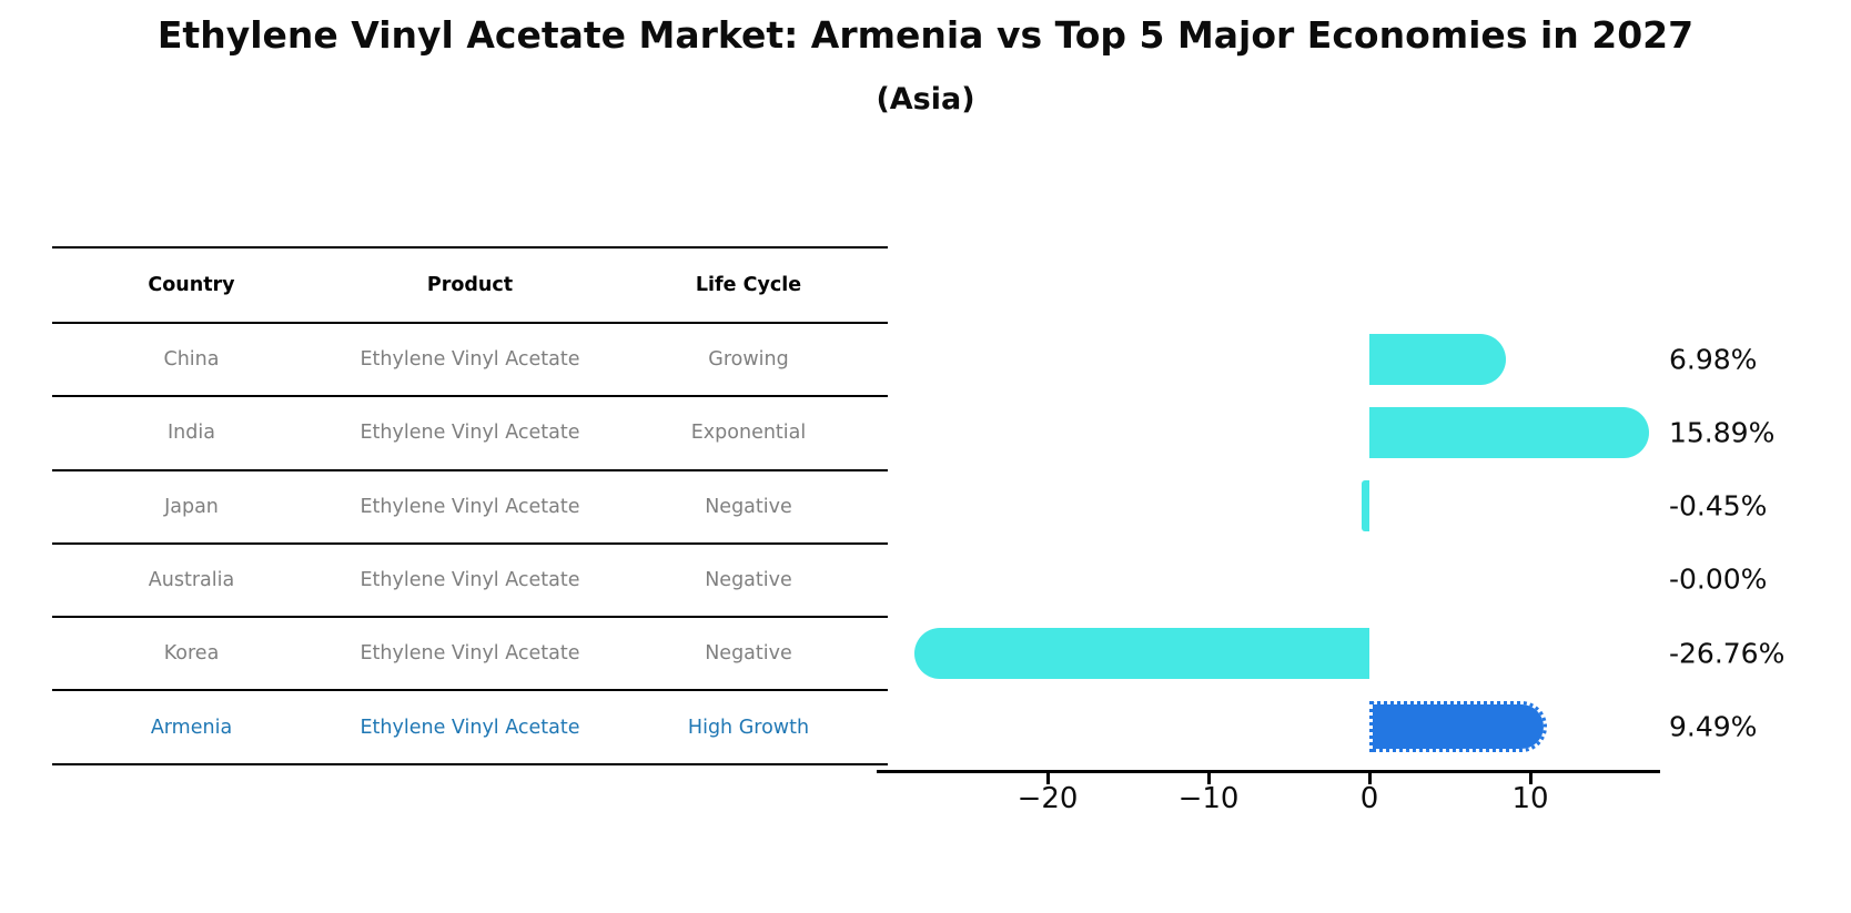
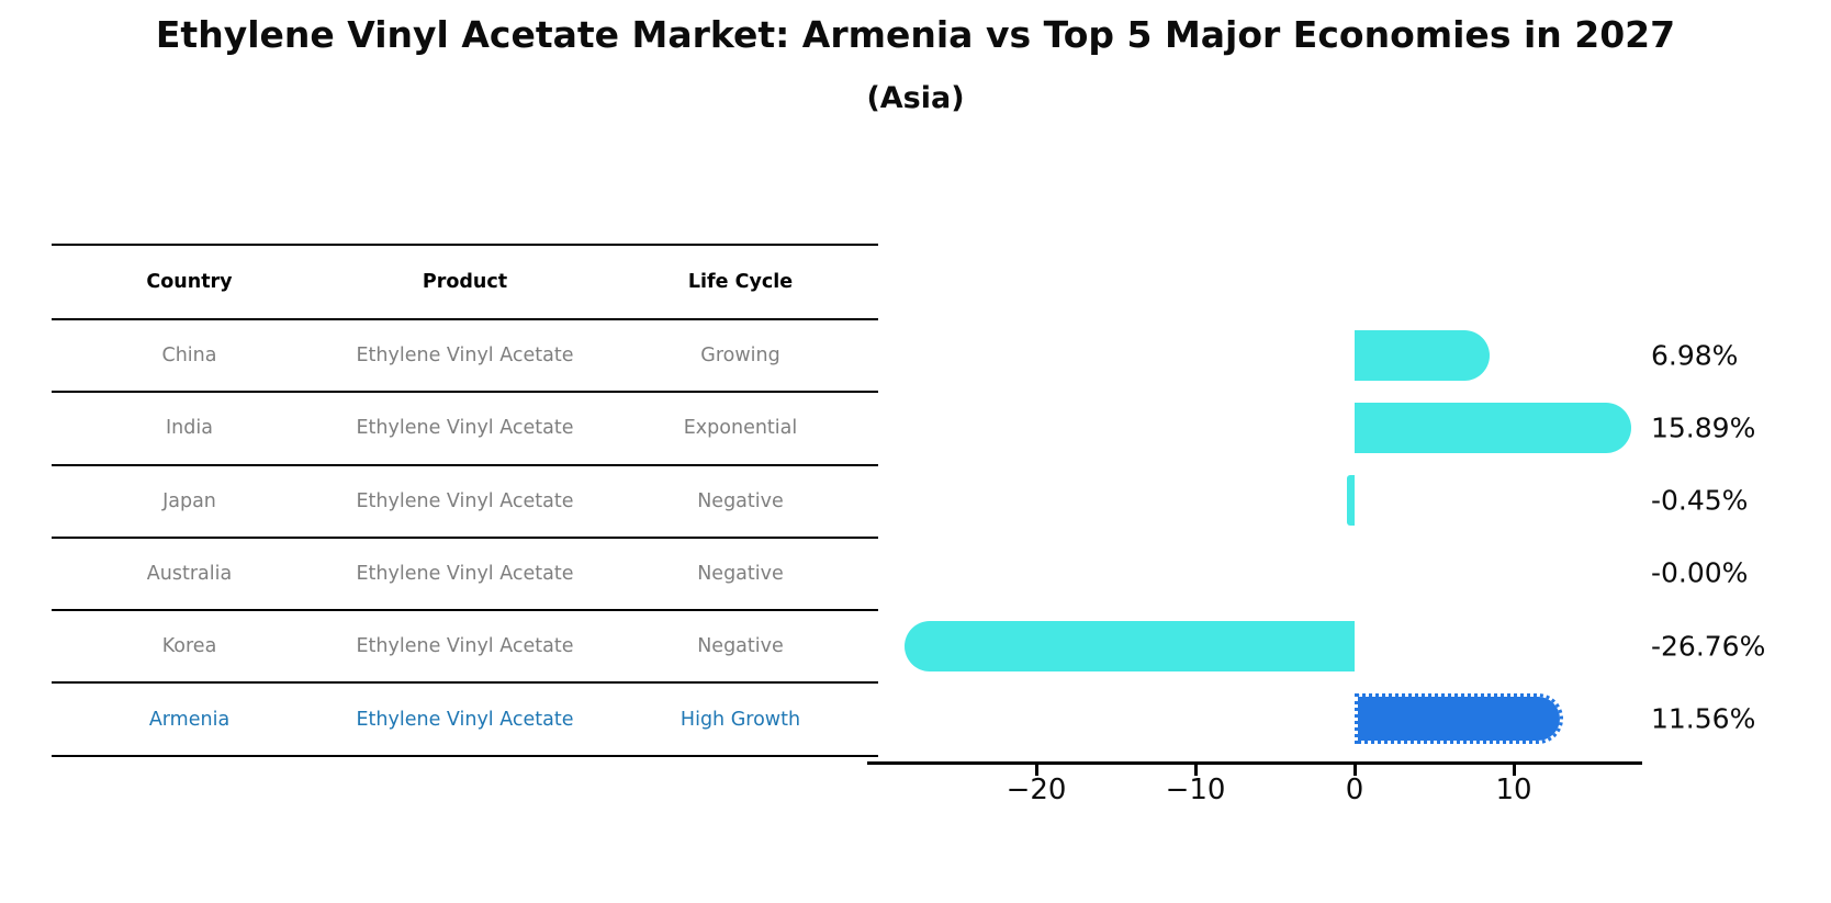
Armenia: 9.49% -> 11.56%
